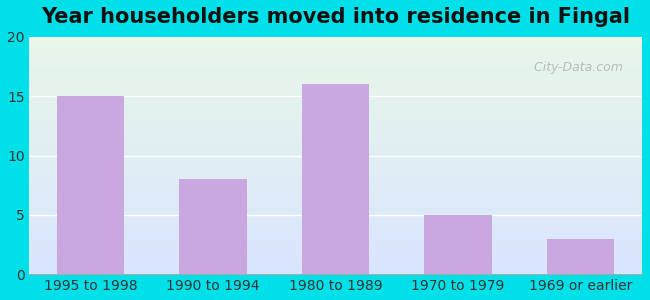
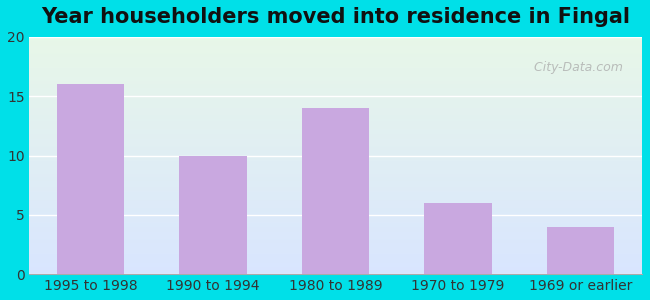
1995 to 1998: 15 -> 16
1990 to 1994: 8 -> 10
1980 to 1989: 16 -> 14
1970 to 1979: 5 -> 6
1969 or earlier: 3 -> 4
